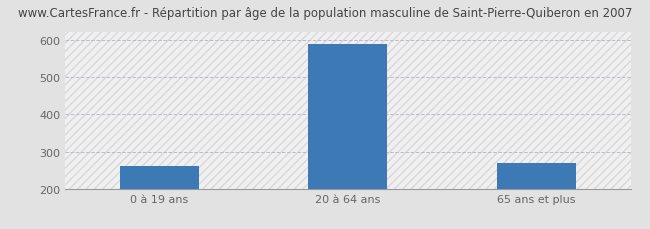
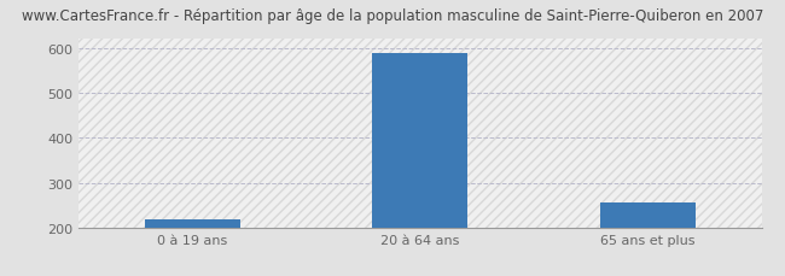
0 à 19 ans: 260 -> 219
65 ans et plus: 270 -> 255
